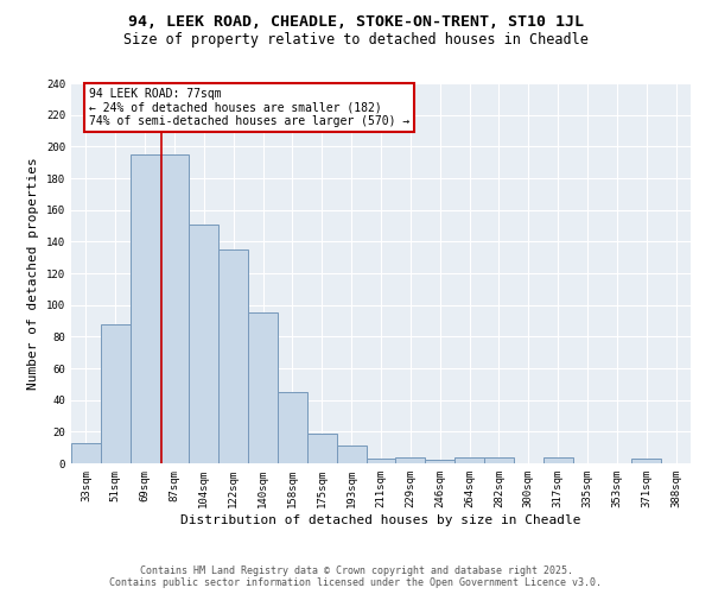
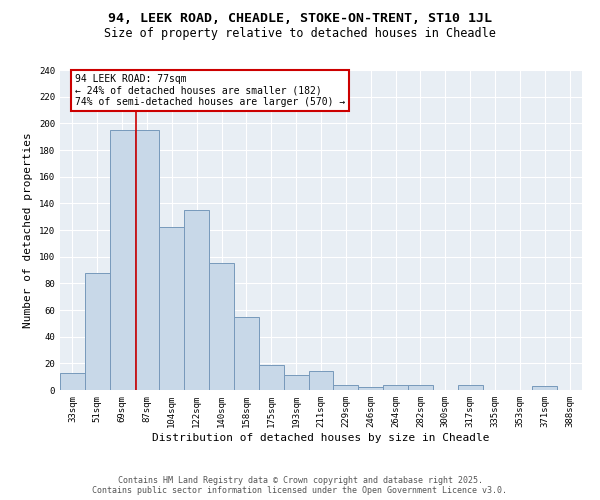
104sqm: 151 -> 122
158sqm: 45 -> 55
211sqm: 3 -> 14
